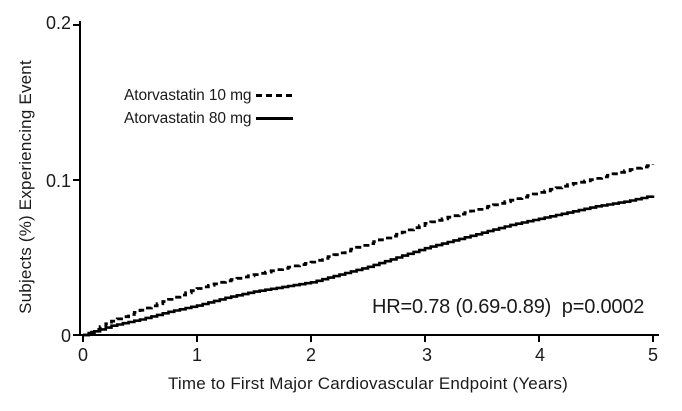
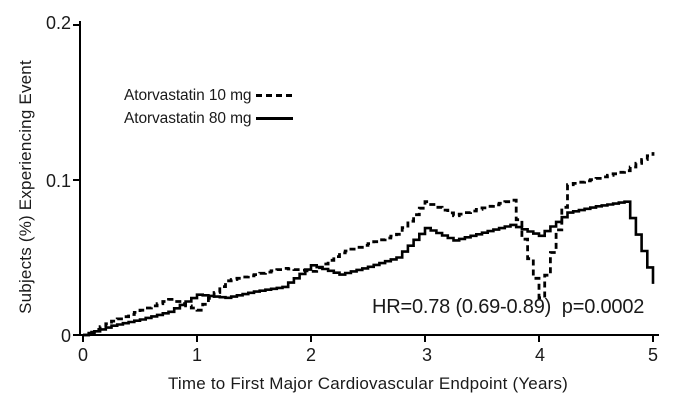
Atorvastatin 10 mg/1: 0.030 -> 0.016
Atorvastatin 80 mg/1: 0.019 -> 0.026
Atorvastatin 10 mg/2: 0.047 -> 0.041
Atorvastatin 80 mg/2: 0.034 -> 0.045
Atorvastatin 10 mg/3: 0.072 -> 0.086
Atorvastatin 80 mg/3: 0.056 -> 0.069
Atorvastatin 10 mg/4: 0.092 -> 0.024
Atorvastatin 80 mg/4: 0.075 -> 0.064
Atorvastatin 10 mg/5: 0.110 -> 0.118
Atorvastatin 80 mg/5: 0.090 -> 0.033
